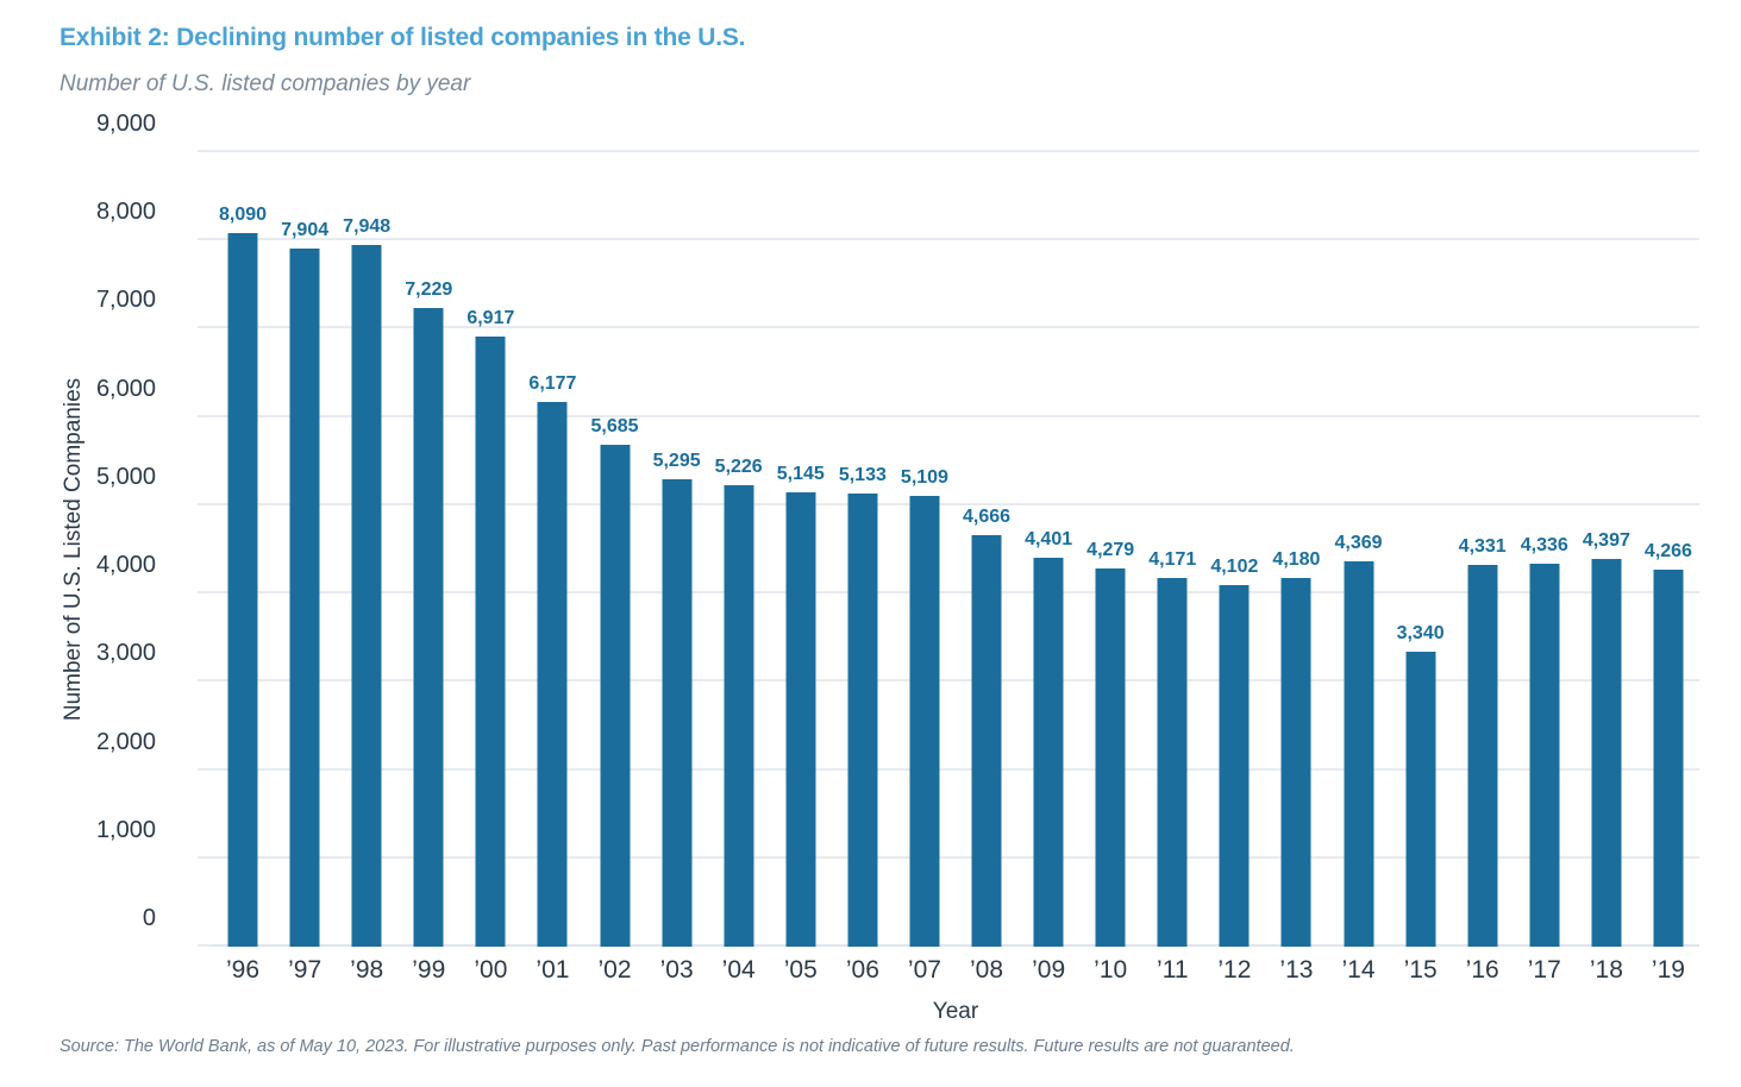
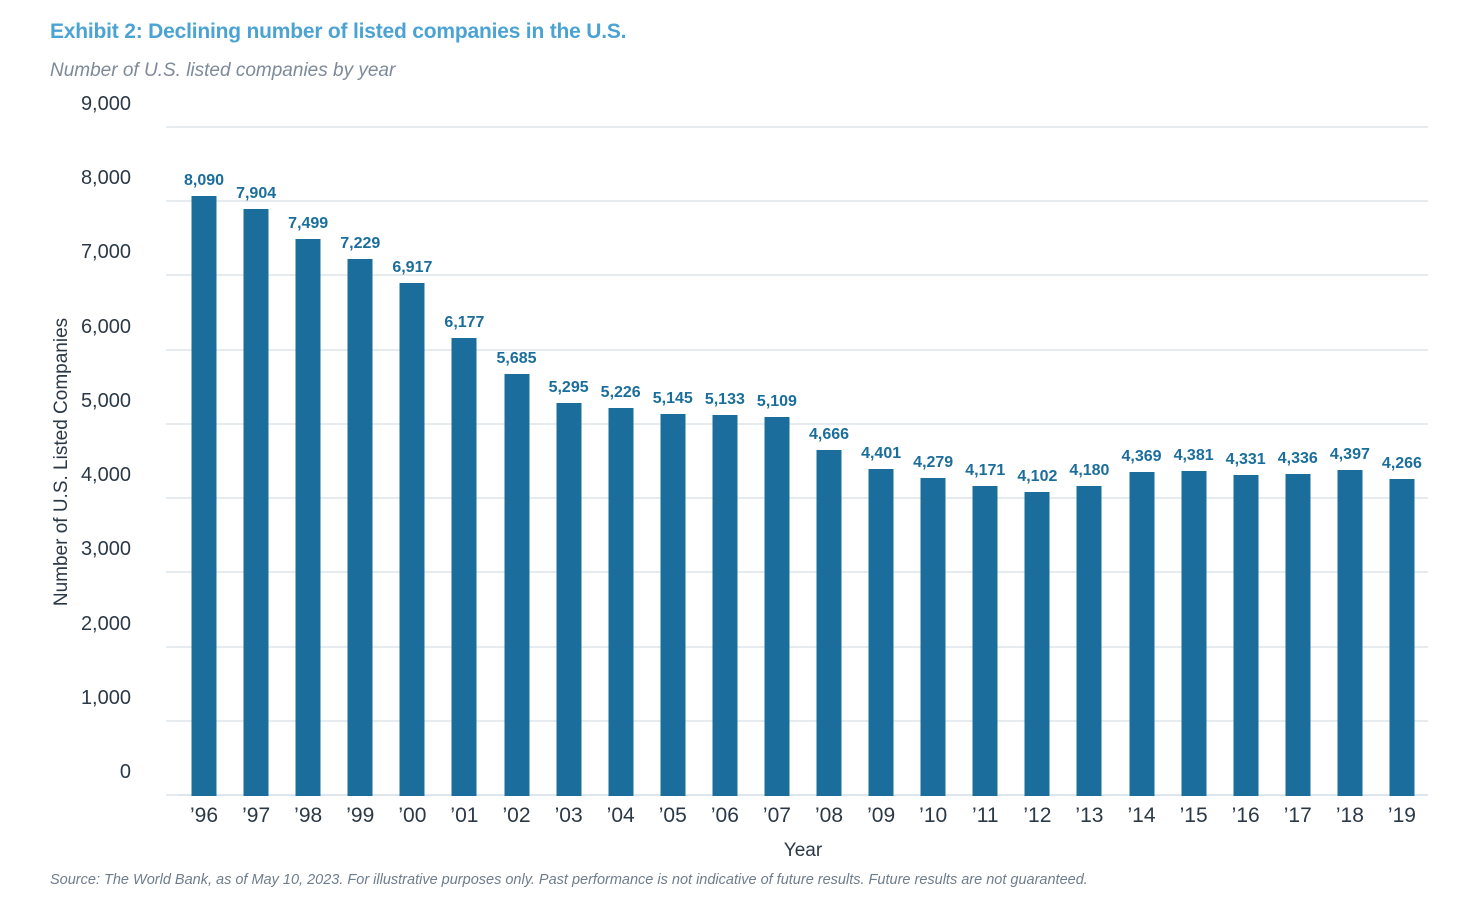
’98: 7,948 -> 7,499
’15: 3,340 -> 4,381
